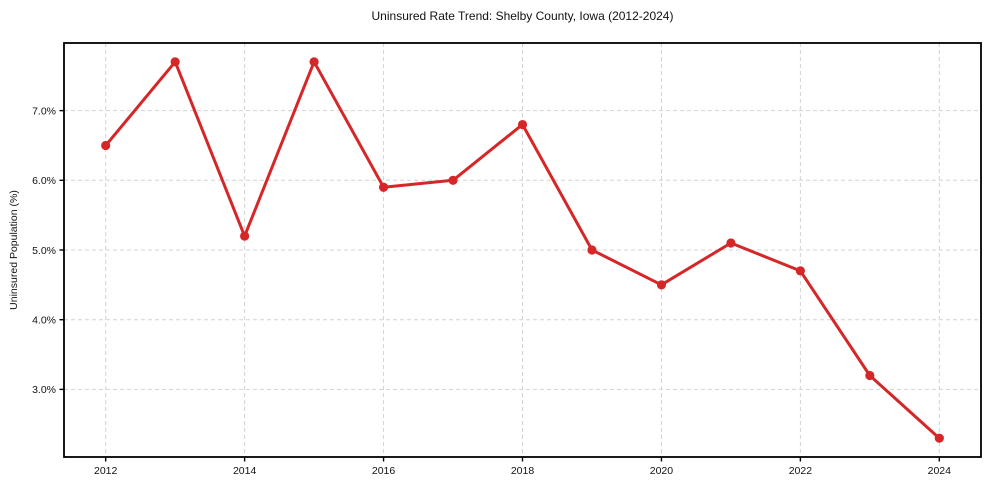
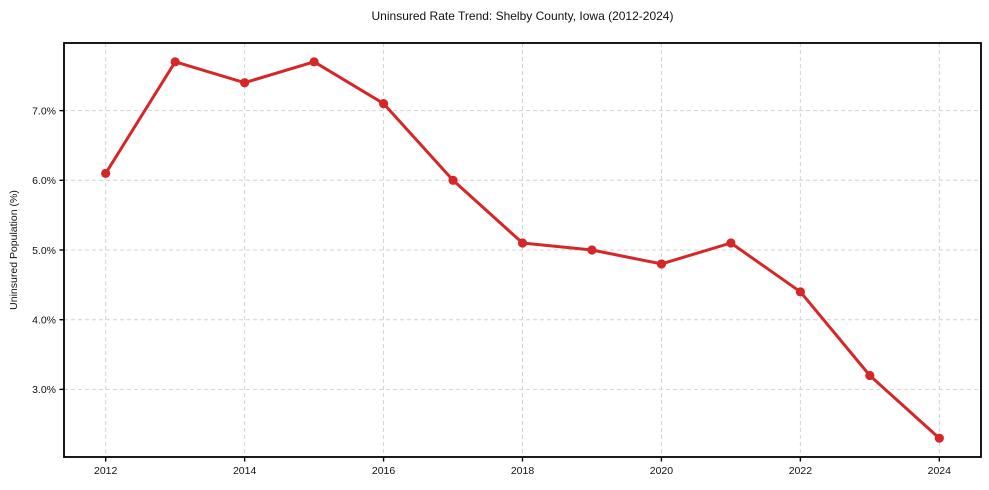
2012: 6.5% -> 6.1%
2014: 5.2% -> 7.4%
2016: 5.9% -> 7.1%
2018: 6.8% -> 5.1%
2020: 4.5% -> 4.8%
2022: 4.7% -> 4.4%
